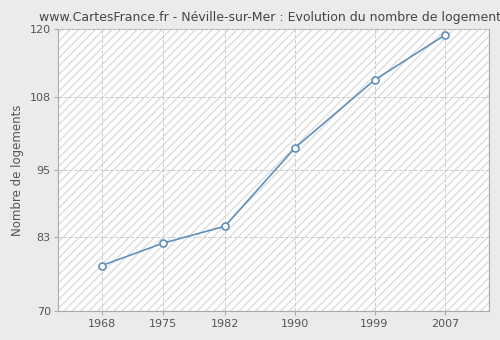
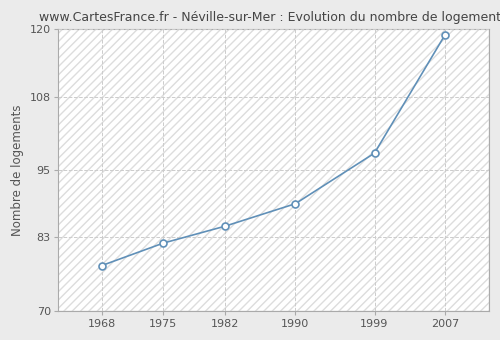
1990: 99 -> 89
1999: 111 -> 98
